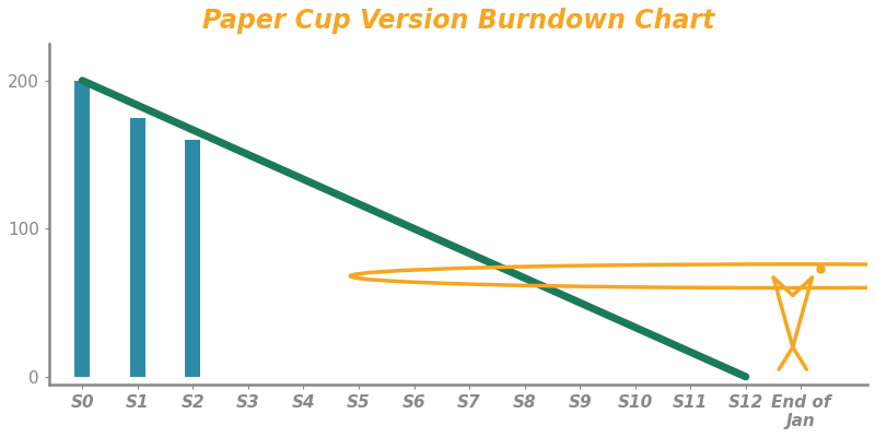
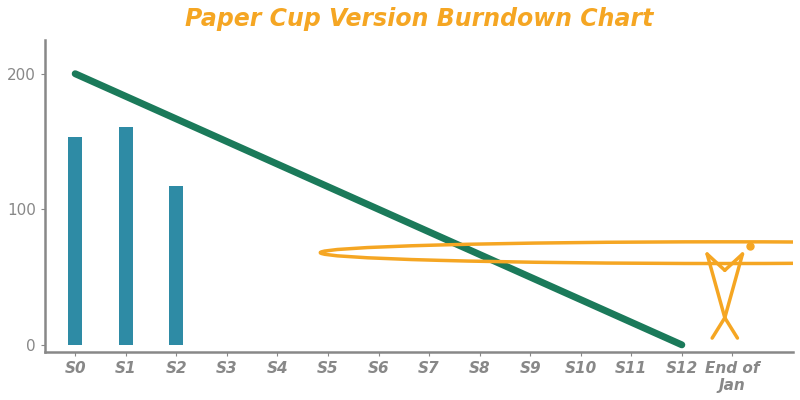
S0: 200 -> 153
S1: 175 -> 161
S2: 160 -> 117
